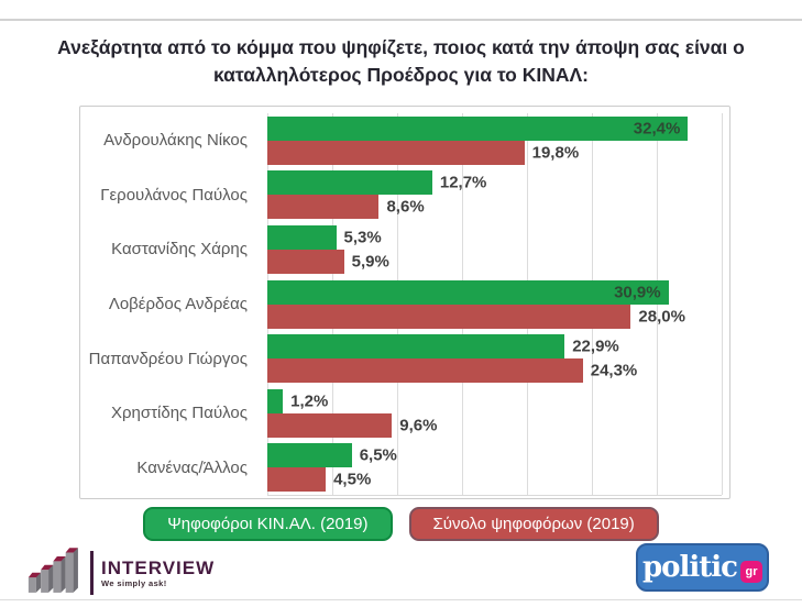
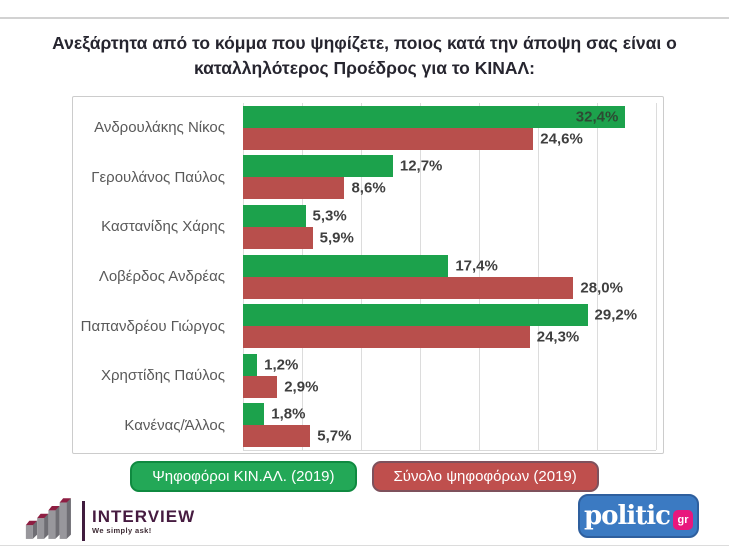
Σύνολο ψηφοφόρων (2019)/Ανδρουλάκης Νίκος: 19,8% -> 24,6%
Ψηφοφόροι ΚΙΝ.ΑΛ. (2019)/Λοβέρδος Ανδρέας: 30,9% -> 17,4%
Ψηφοφόροι ΚΙΝ.ΑΛ. (2019)/Παπανδρέου Γιώργος: 22,9% -> 29,2%
Σύνολο ψηφοφόρων (2019)/Χρηστίδης Παύλος: 9,6% -> 2,9%
Ψηφοφόροι ΚΙΝ.ΑΛ. (2019)/Κανένας/Άλλος: 6,5% -> 1,8%
Σύνολο ψηφοφόρων (2019)/Κανένας/Άλλος: 4,5% -> 5,7%
